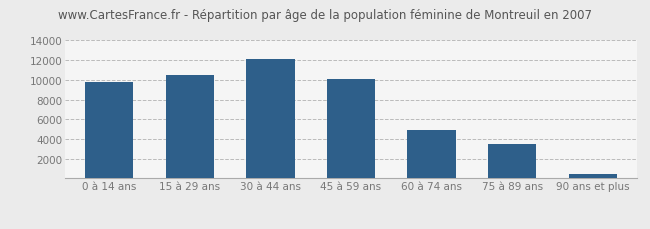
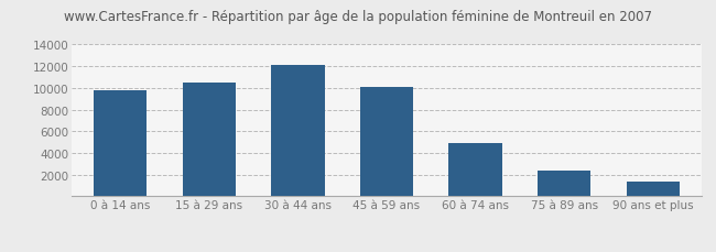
75 à 89 ans: 3500 -> 2400
90 ans et plus: 400 -> 1400
